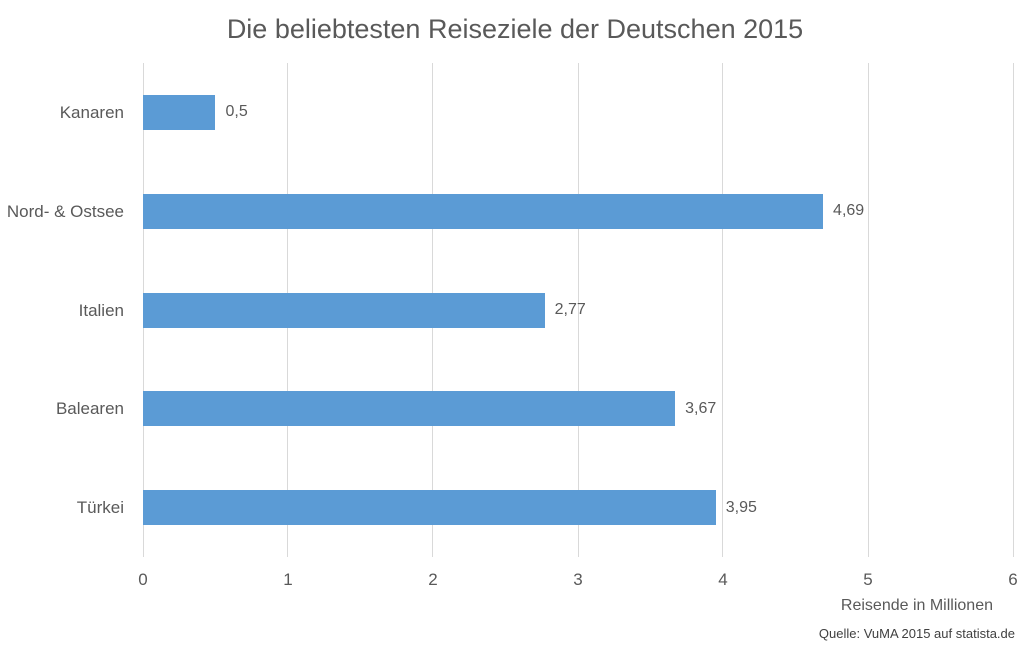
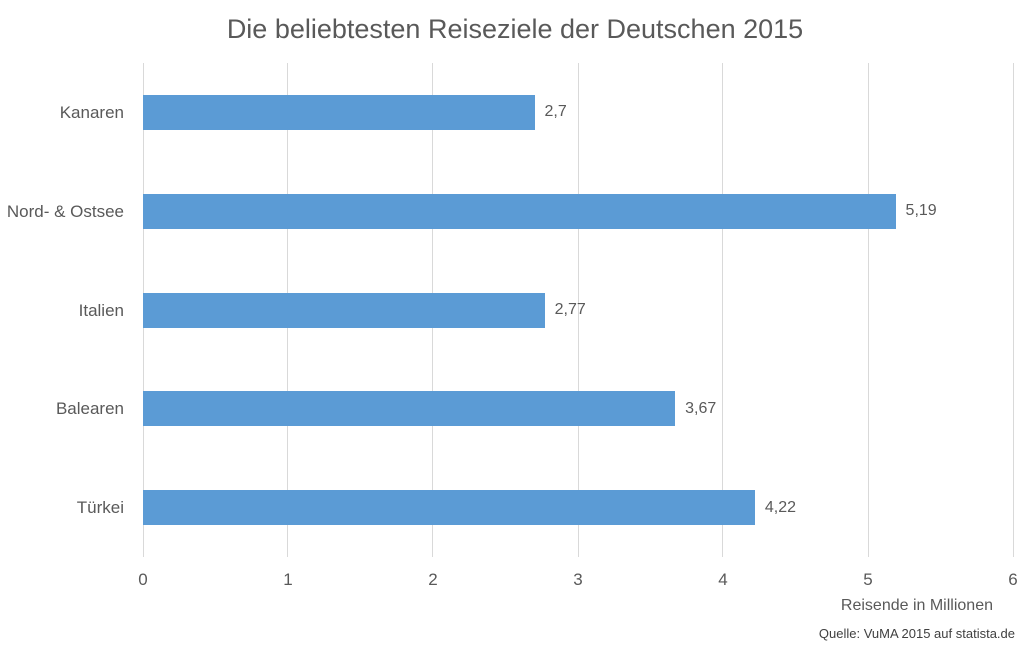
Kanaren: 0,5 -> 2,7
Nord- & Ostsee: 4,69 -> 5,19
Türkei: 3,95 -> 4,22
